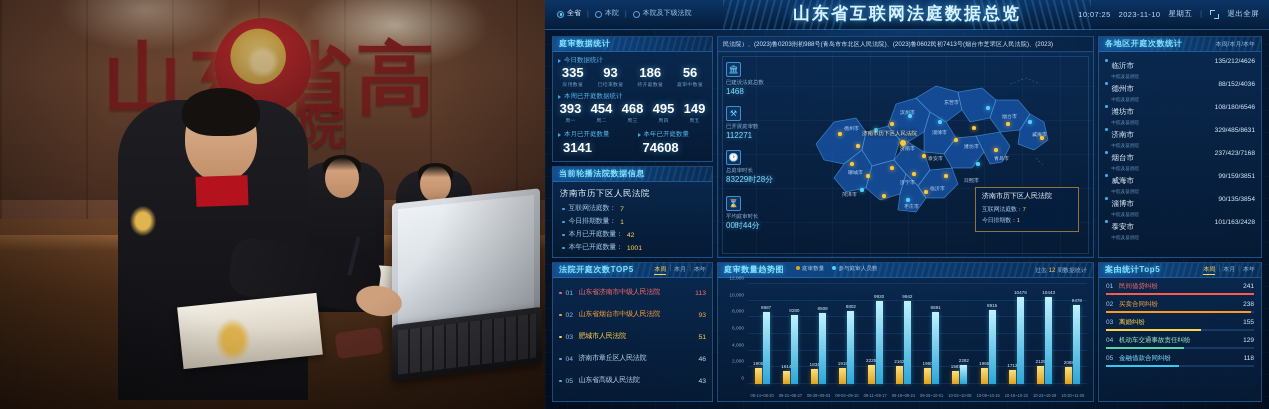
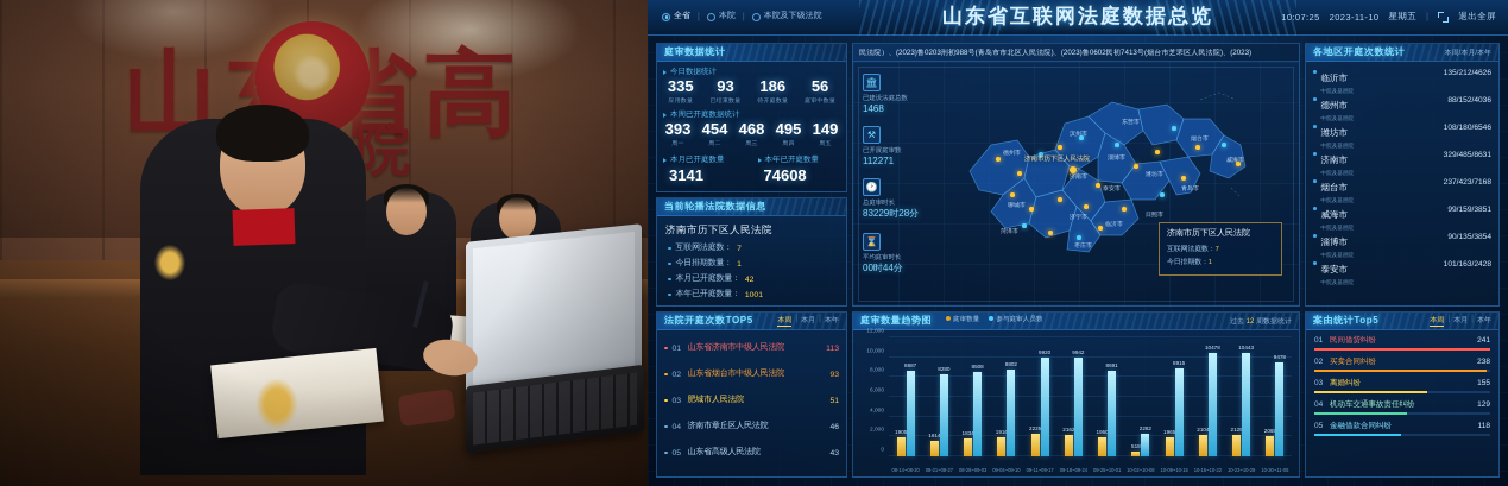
庭审数量/10-02~10-08: 1567 -> 518
庭审数量/10-16~10-22: 1713 -> 2104
